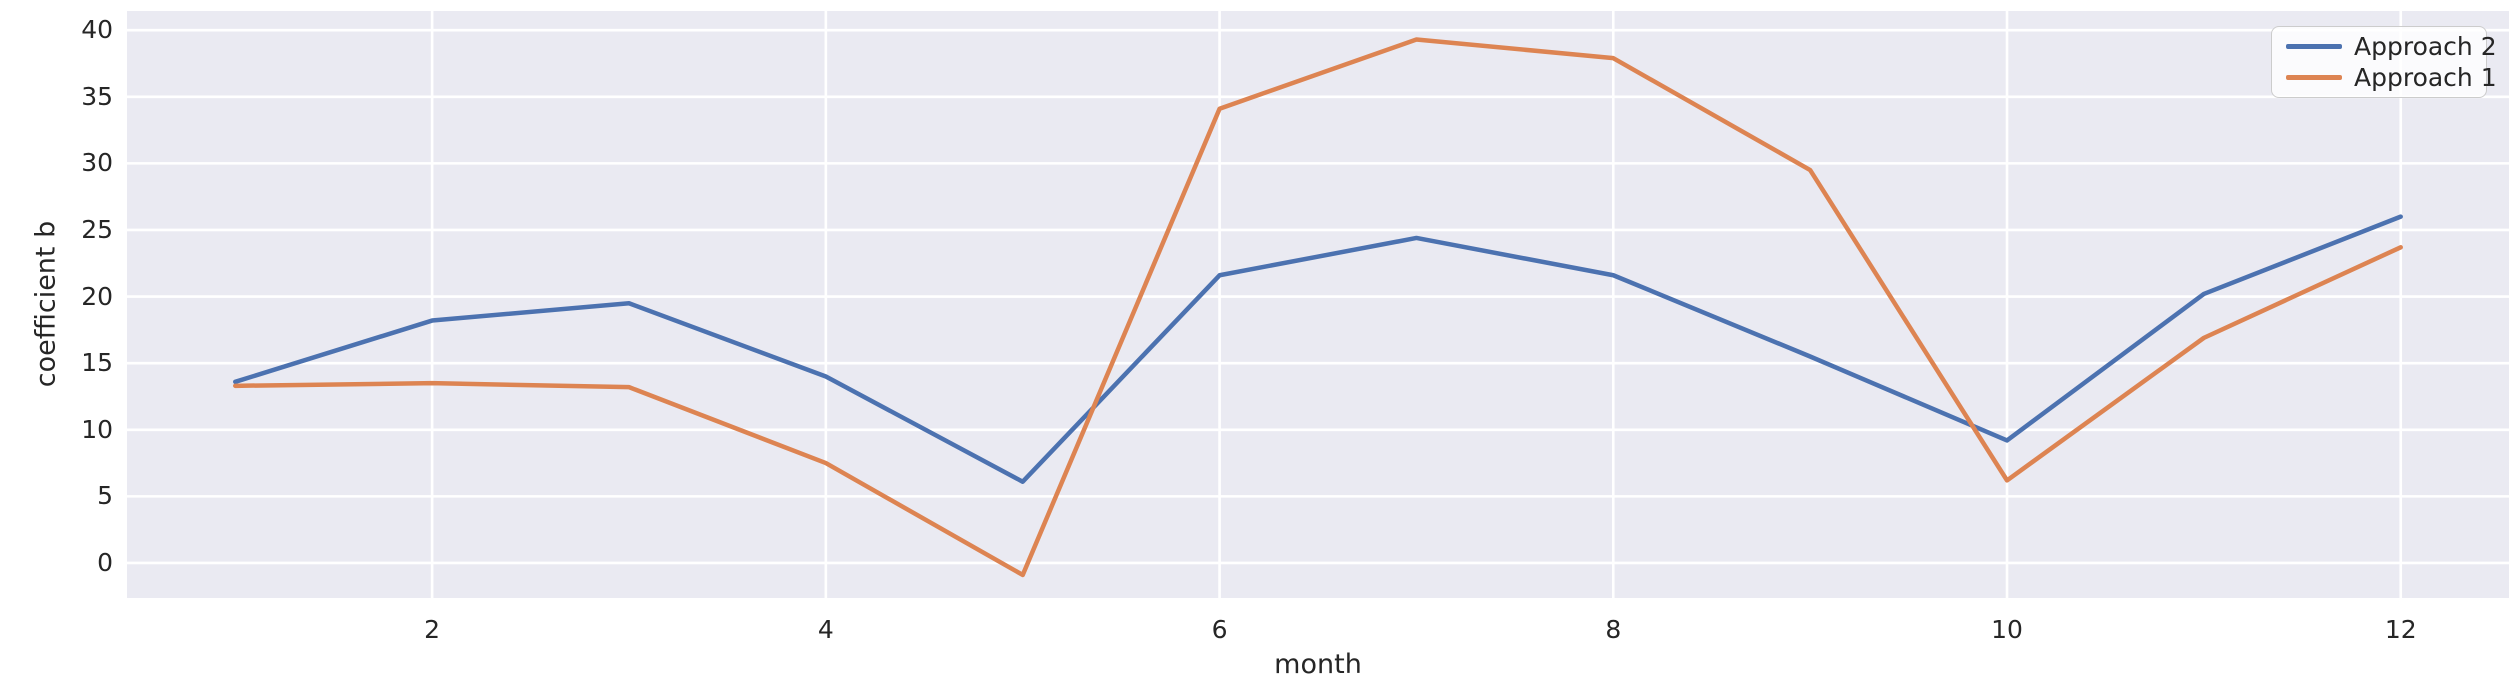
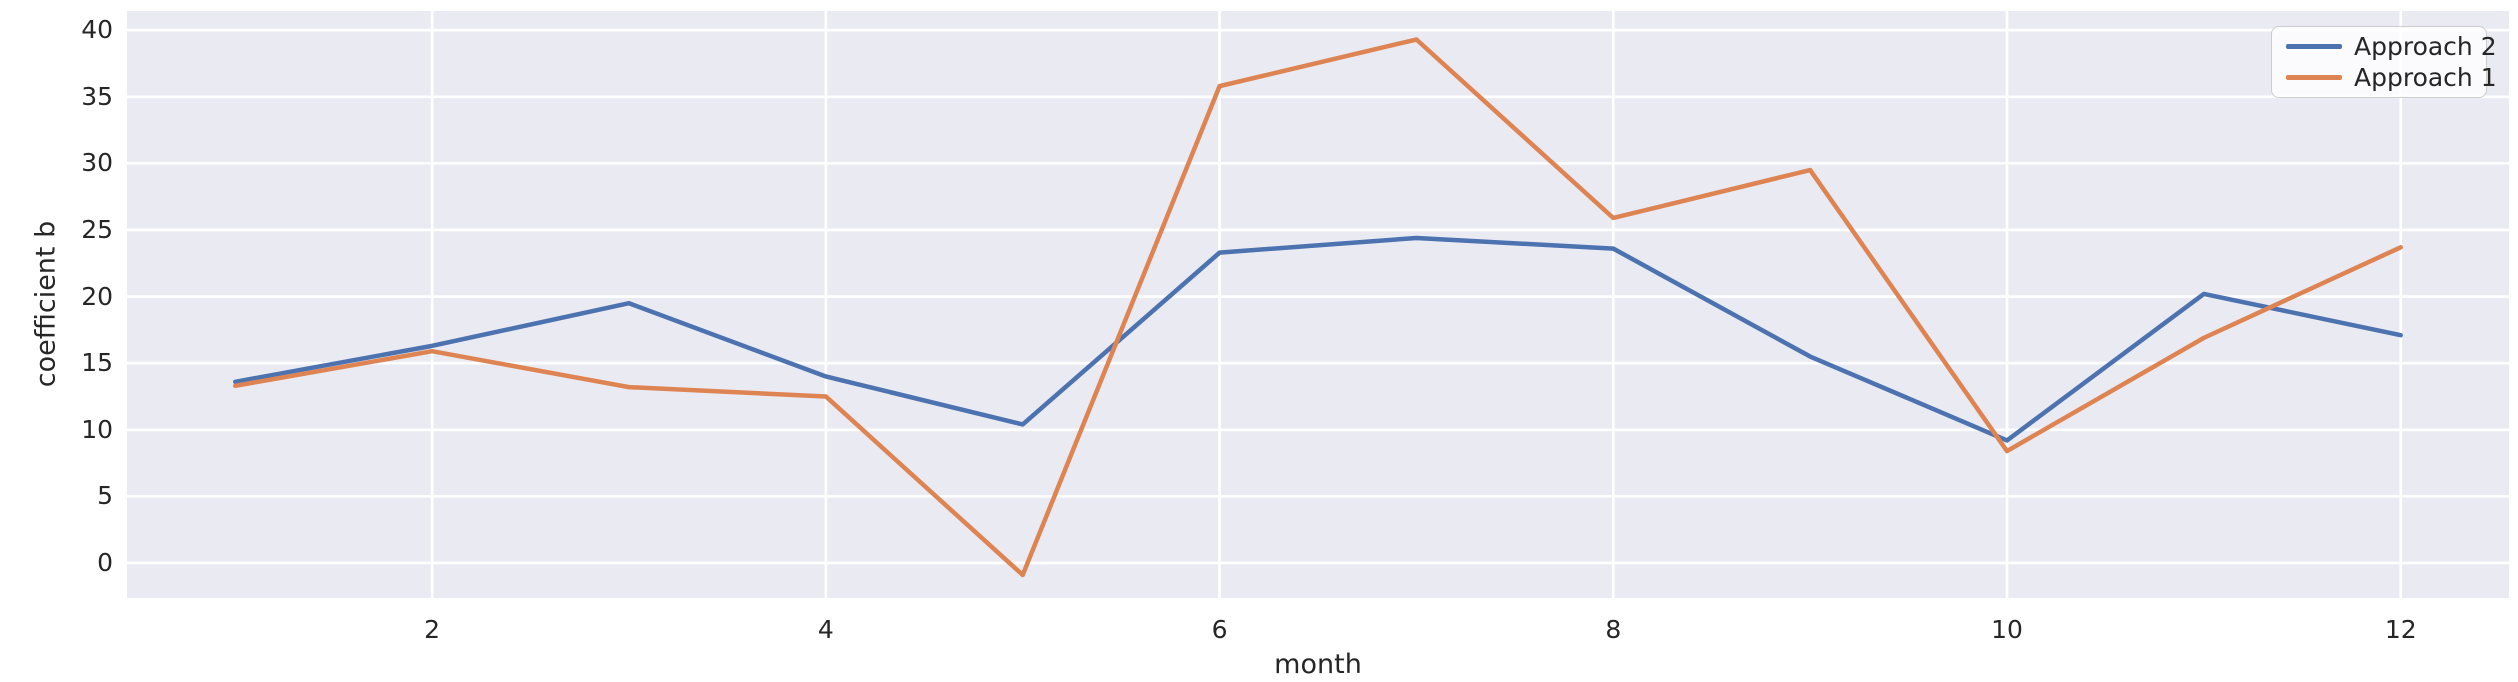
Approach 2/2: 18.2 -> 16.3
Approach 1/2: 13.5 -> 15.9
Approach 1/4: 7.5 -> 12.5
Approach 2/5: 6.1 -> 10.4
Approach 2/6: 21.6 -> 23.3
Approach 1/6: 34.1 -> 35.8
Approach 2/8: 21.6 -> 23.6
Approach 1/8: 37.9 -> 25.9
Approach 1/10: 6.2 -> 8.4
Approach 2/12: 26.0 -> 17.1
